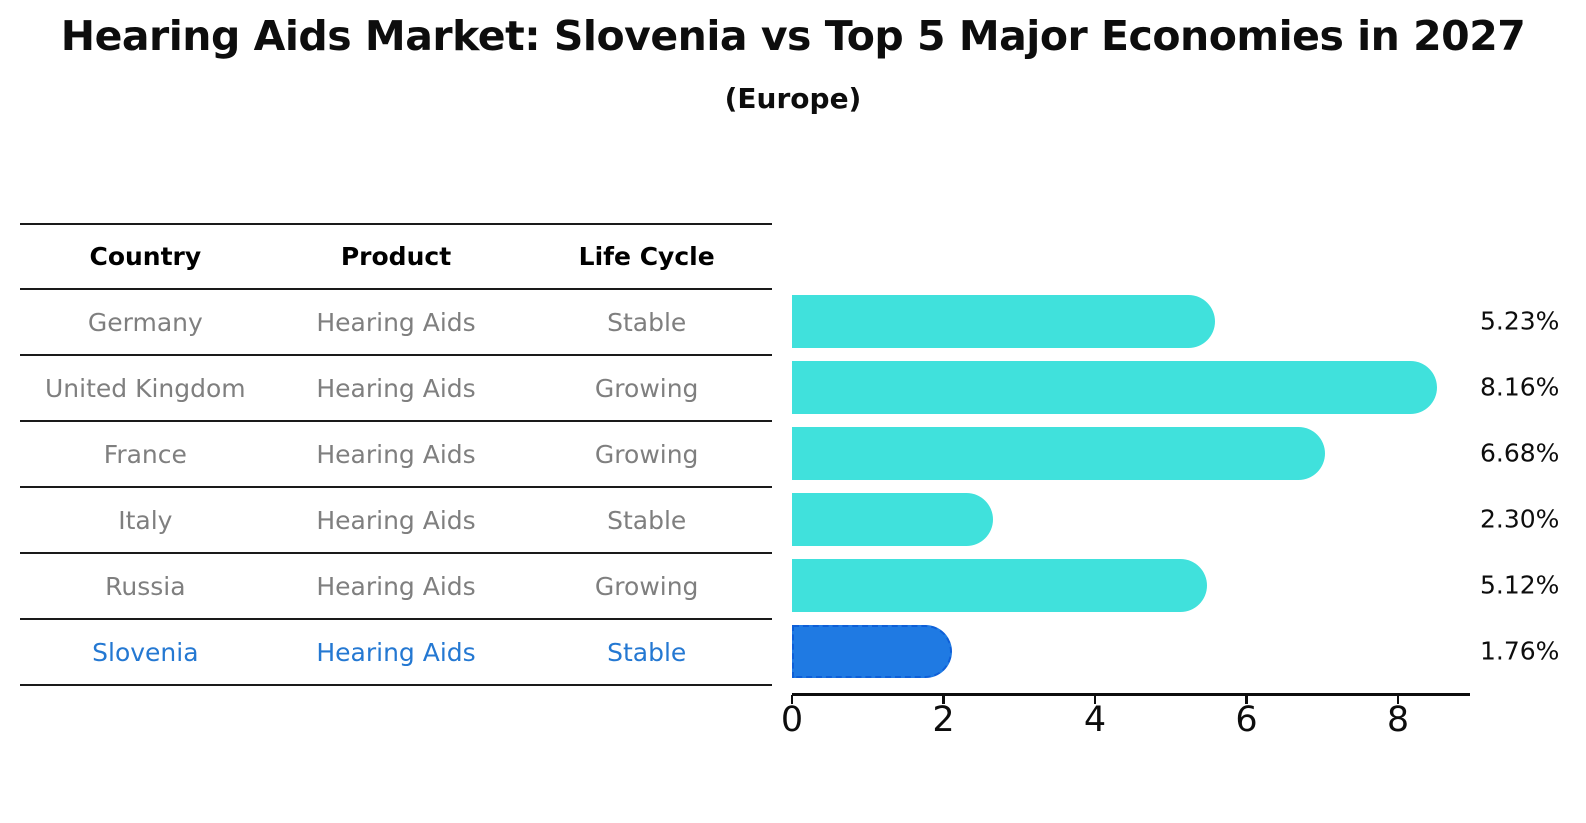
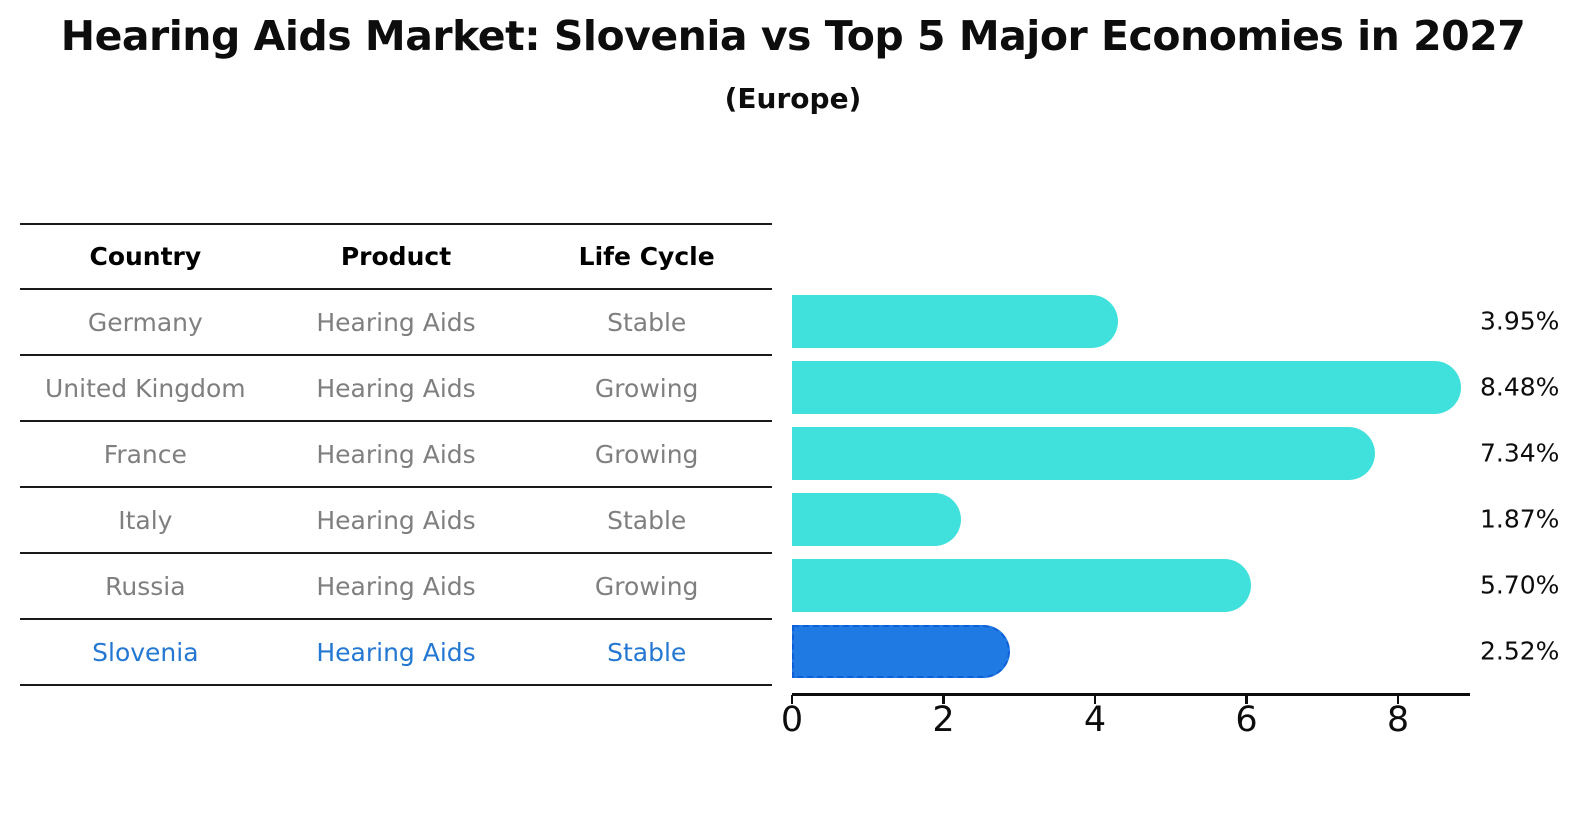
Germany: 5.23% -> 3.95%
United Kingdom: 8.16% -> 8.48%
France: 6.68% -> 7.34%
Italy: 2.30% -> 1.87%
Russia: 5.12% -> 5.70%
Slovenia: 1.76% -> 2.52%
